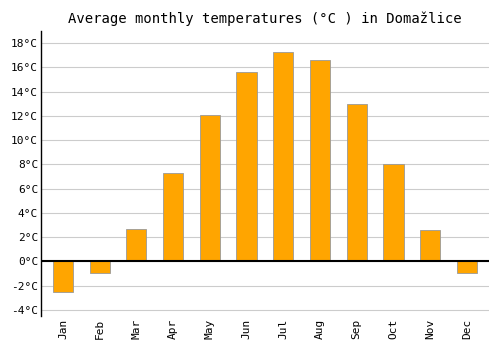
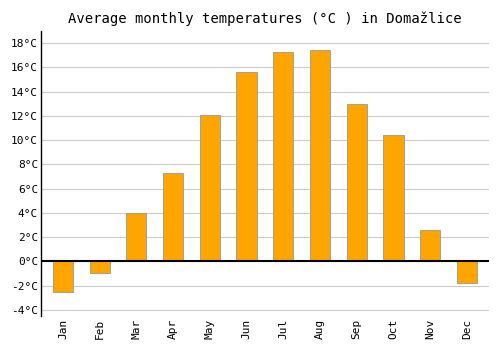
Mar: 2.7°C -> 4.0°C
Aug: 16.6°C -> 17.4°C
Oct: 8.0°C -> 10.4°C
Dec: -1.0°C -> -1.8°C
